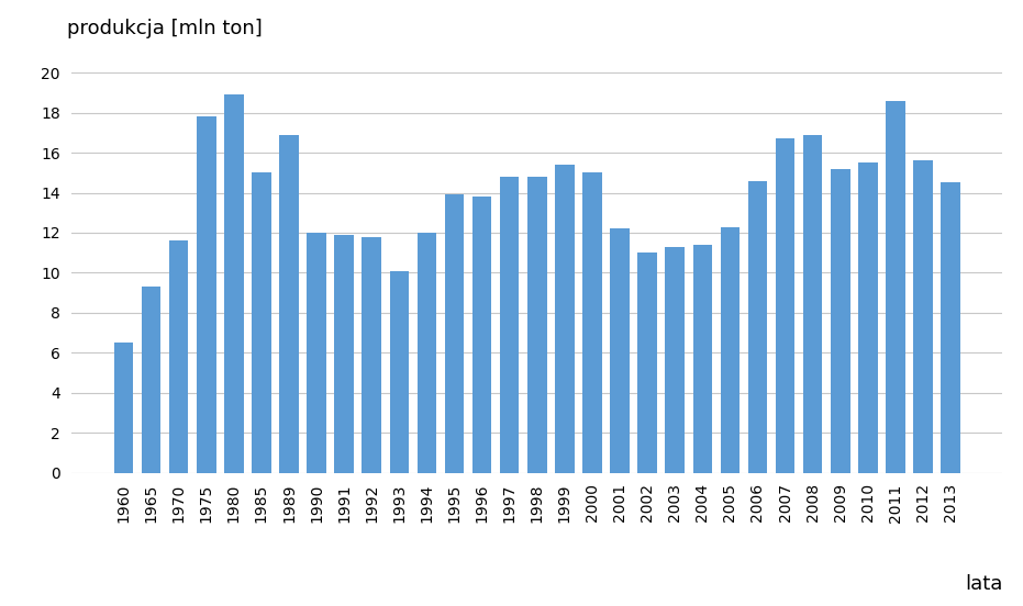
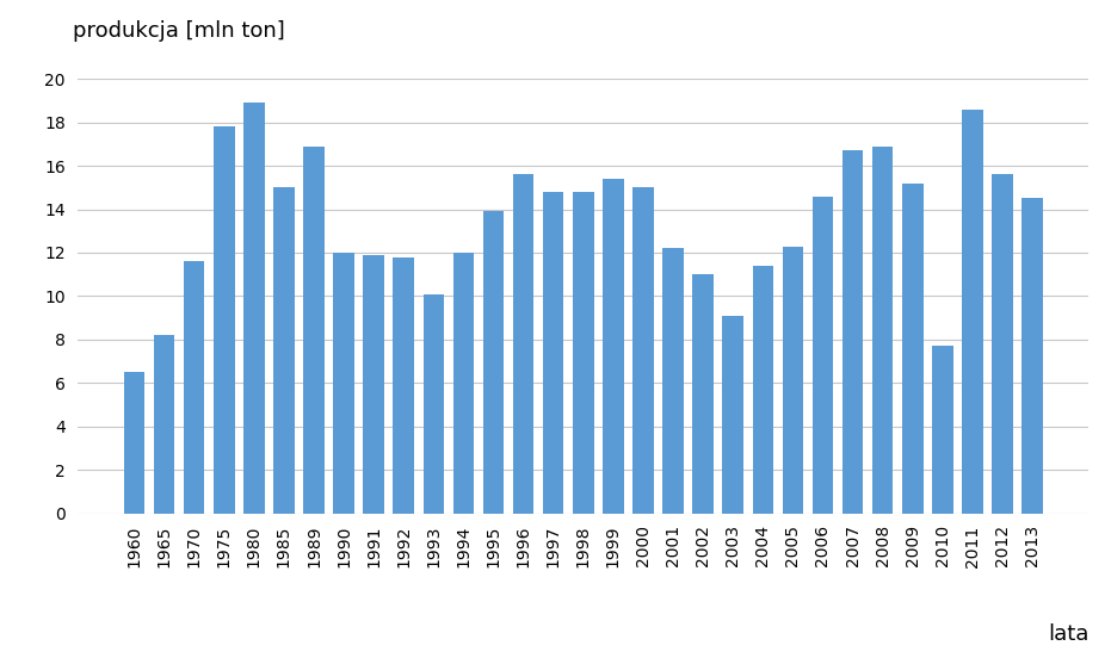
1965: 9.3 -> 8.2
1996: 13.8 -> 15.6
2003: 11.3 -> 9.1
2010: 15.5 -> 7.7
